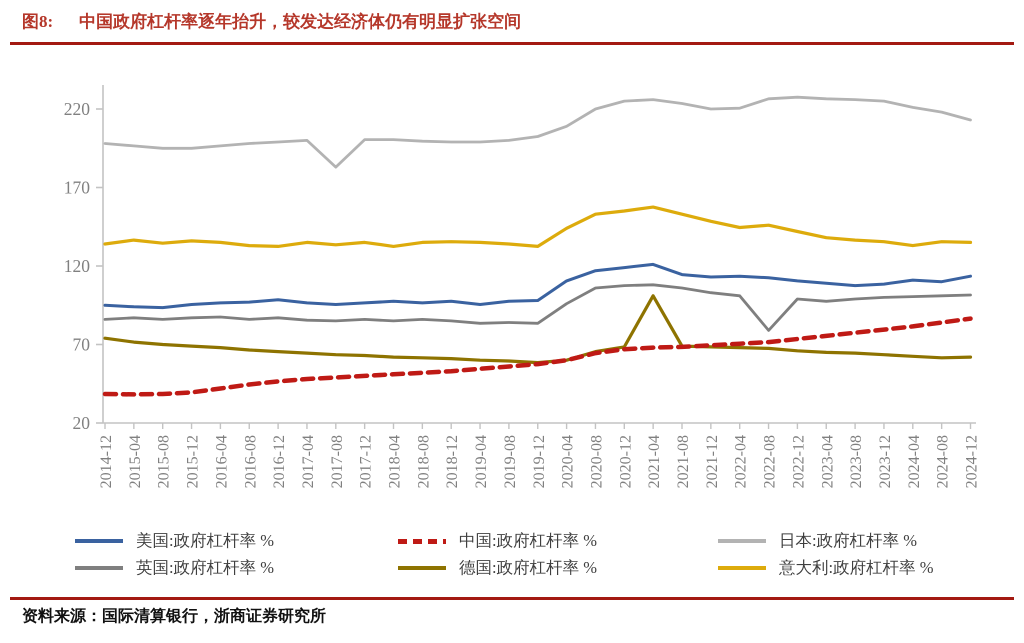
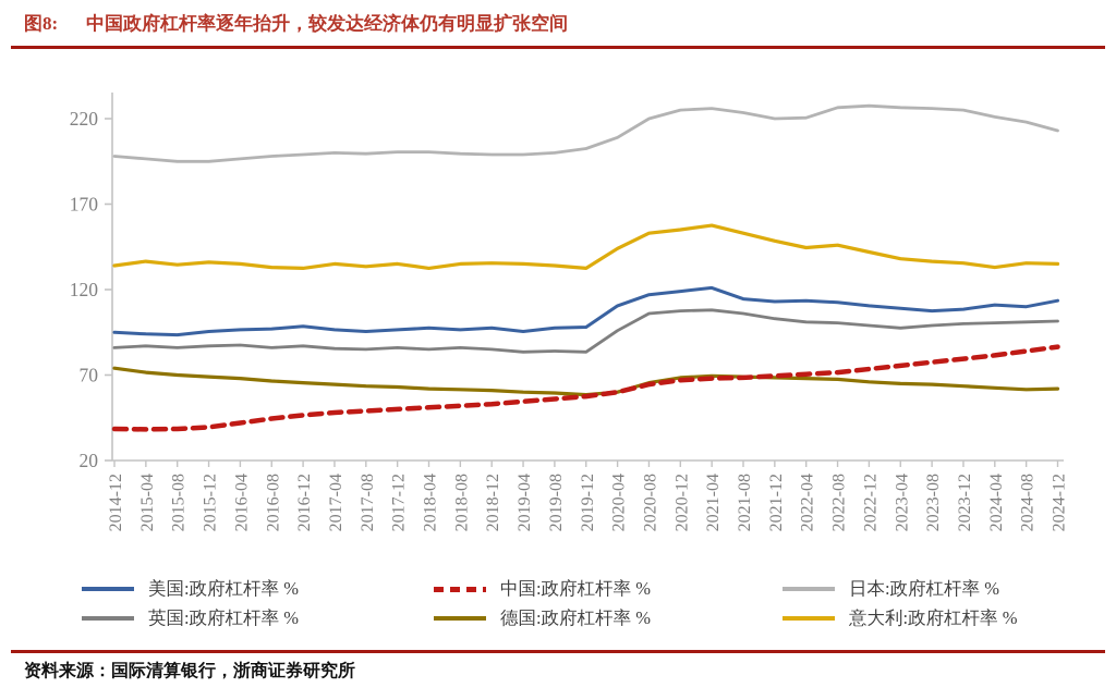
日本:政府杠杆率 %/2017-08: 183 -> 200
德国:政府杠杆率 %/2021-04: 101 -> 70
英国:政府杠杆率 %/2022-08: 79 -> 100
